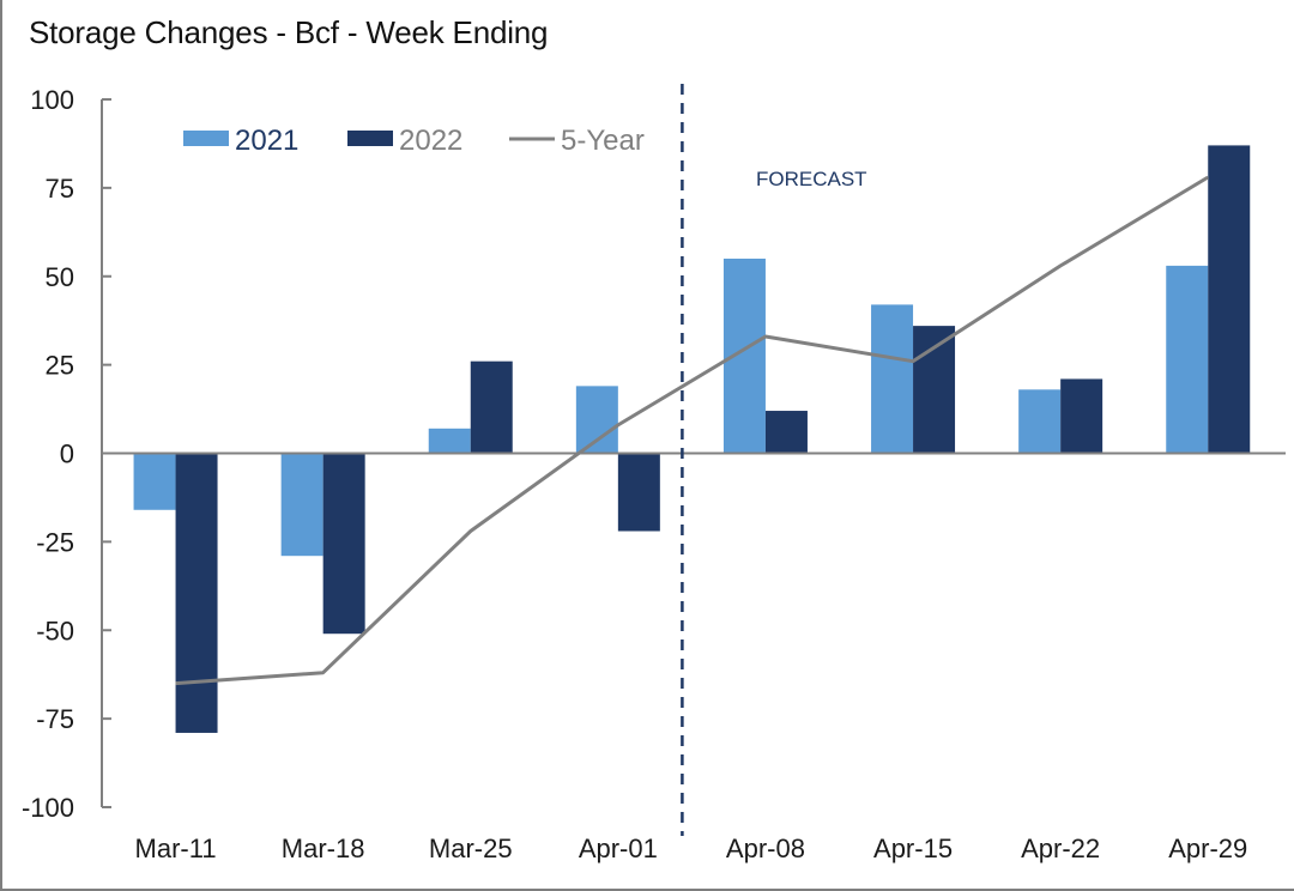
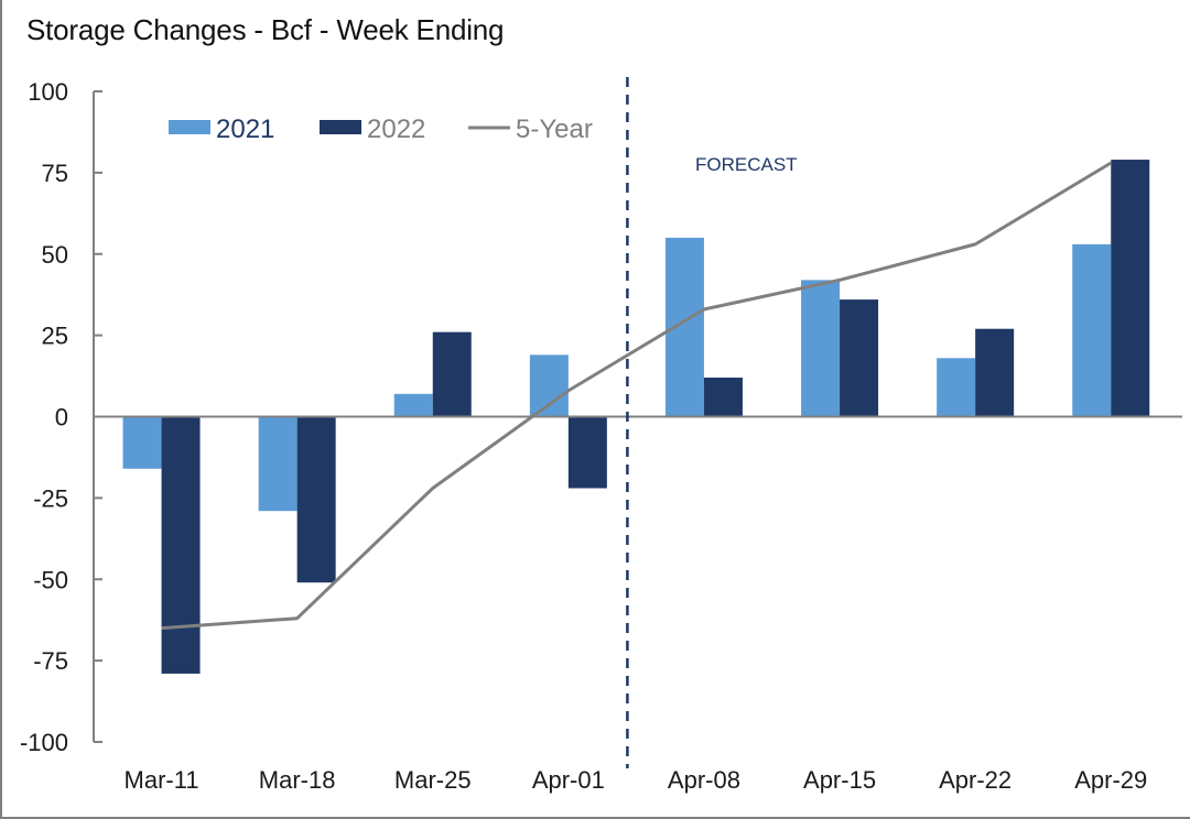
5-Year/Apr-15: 26 -> 42
2022/Apr-22: 21 -> 27
2022/Apr-29: 87 -> 79
